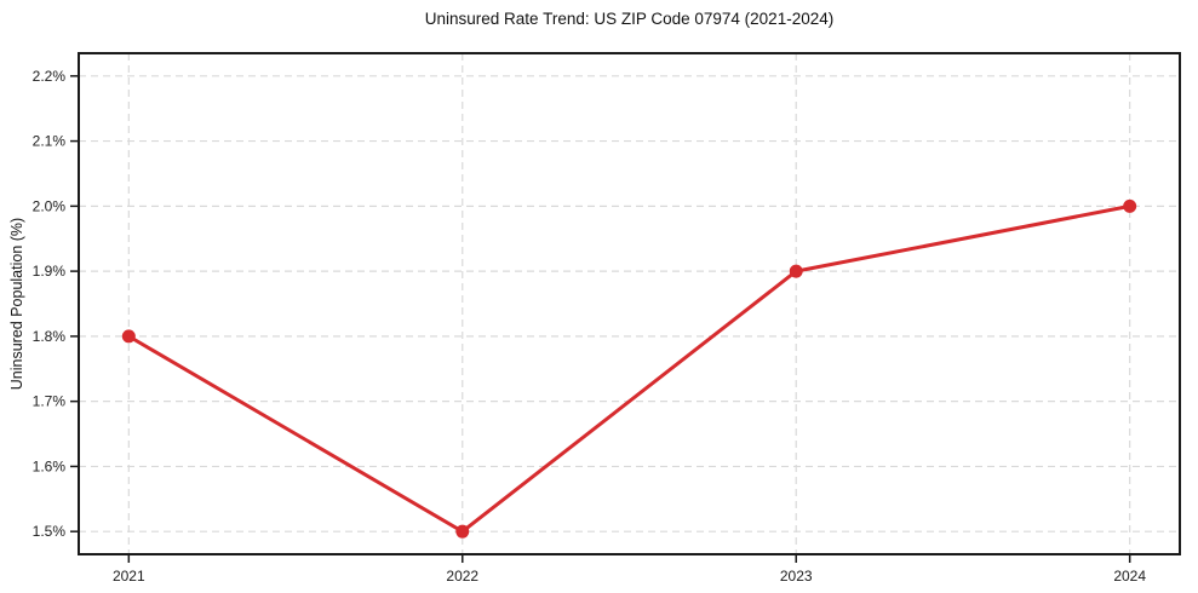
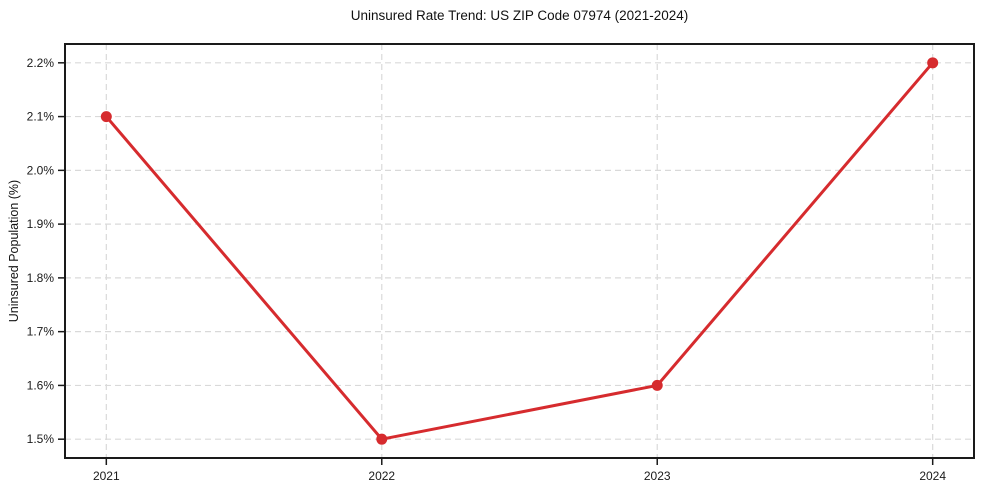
2021: 1.8% -> 2.1%
2023: 1.9% -> 1.6%
2024: 2.0% -> 2.2%
